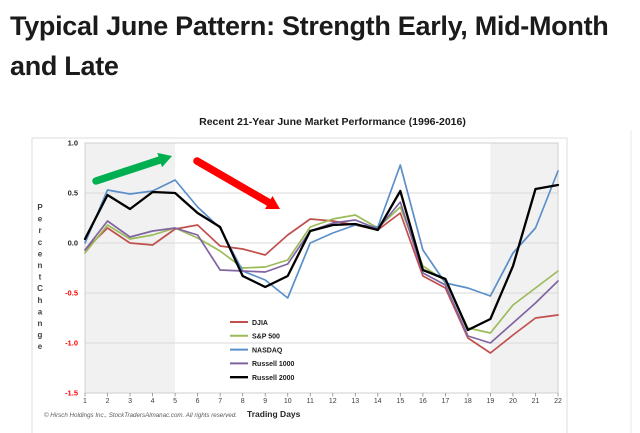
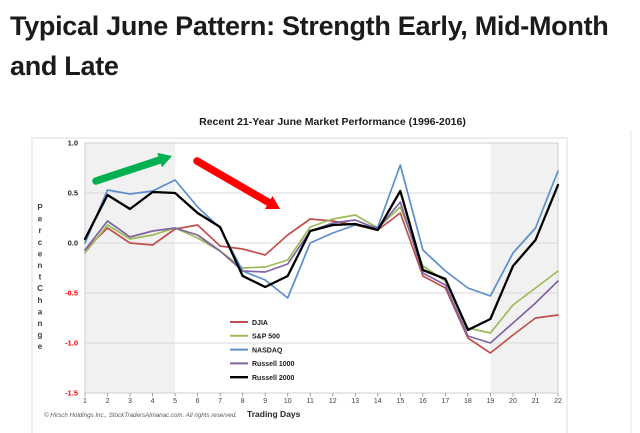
Russell 1000/7: -0.27 -> -0.08
NASDAQ/17: -0.40 -> -0.28
Russell 2000/21: 0.54 -> 0.03
